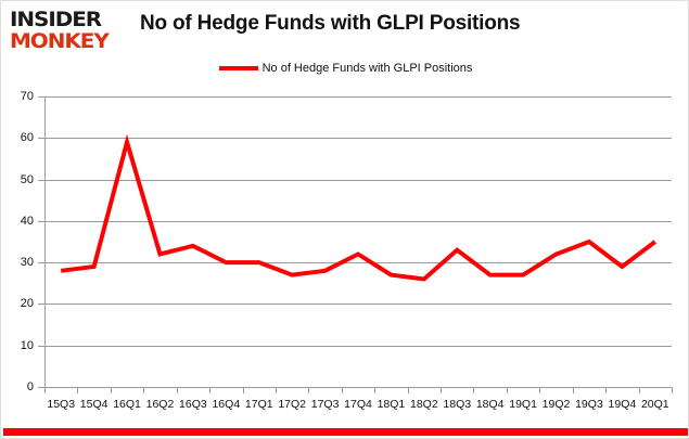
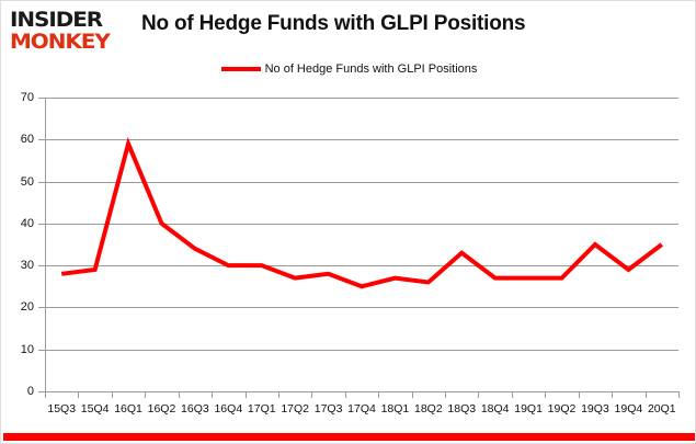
16Q2: 32 -> 40
17Q4: 32 -> 25
19Q2: 32 -> 27
